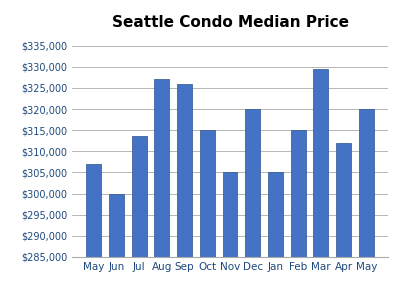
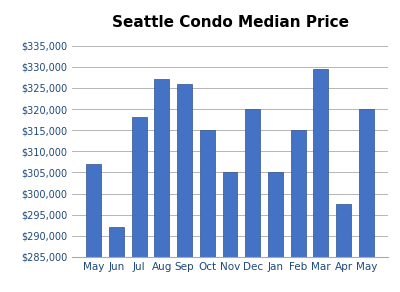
Jun: $300,000 -> $292,000
Jul: $313,500 -> $318,000
Apr: $312,000 -> $297,500
